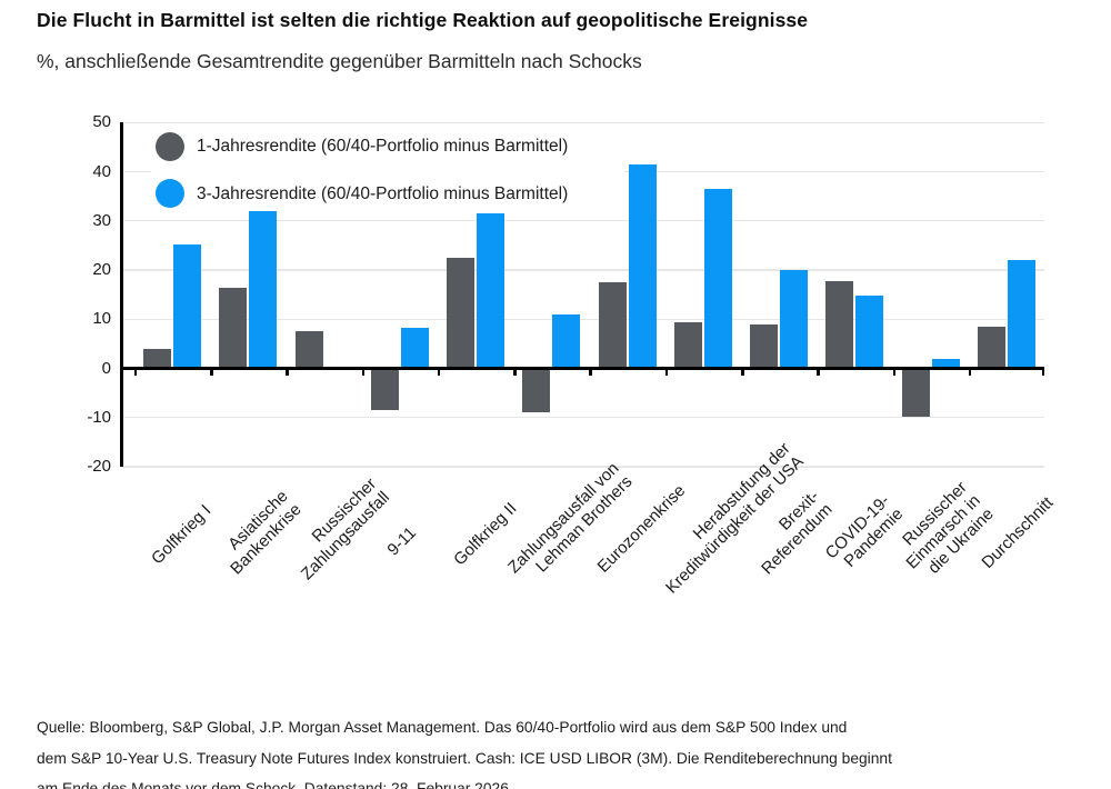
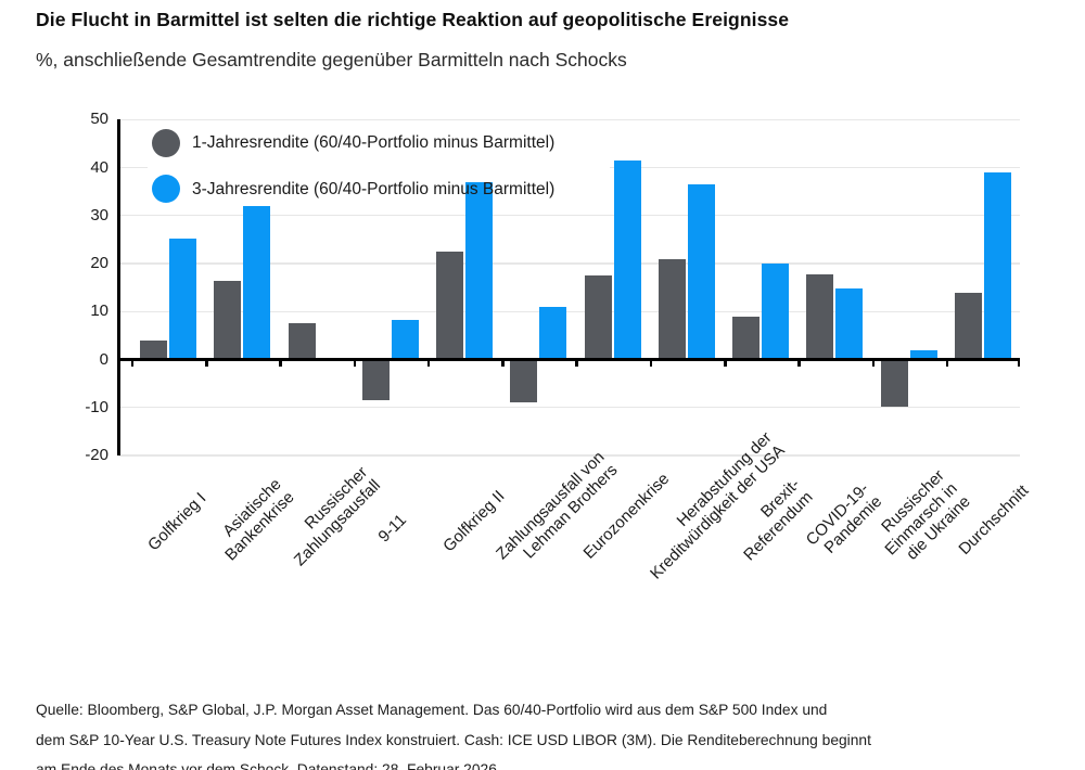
3-Jahresrendite (60/40-Portfolio minus Barmittel)/Golfkrieg II: 32 -> 37
1-Jahresrendite (60/40-Portfolio minus Barmittel)/Herabstufung der Kreditwürdigkeit der USA: 9 -> 21
1-Jahresrendite (60/40-Portfolio minus Barmittel)/Durchschnitt: 8 -> 14
3-Jahresrendite (60/40-Portfolio minus Barmittel)/Durchschnitt: 22 -> 39
